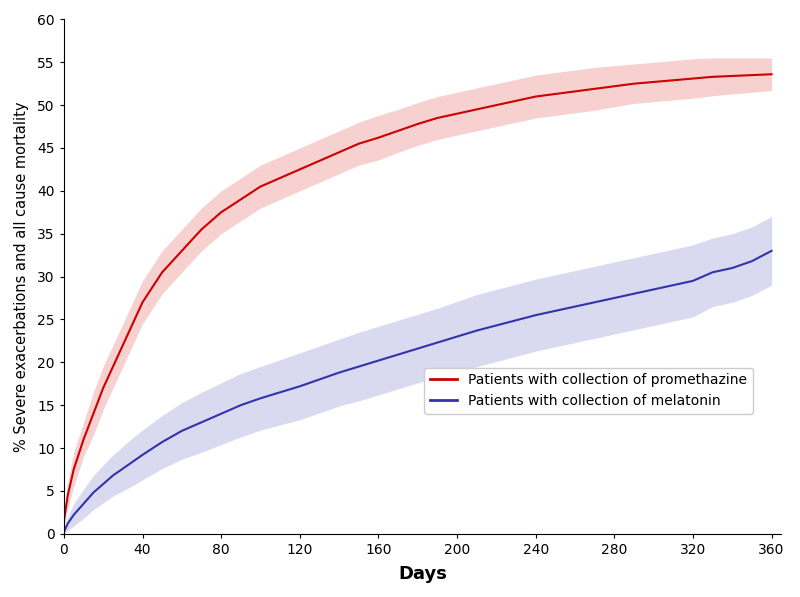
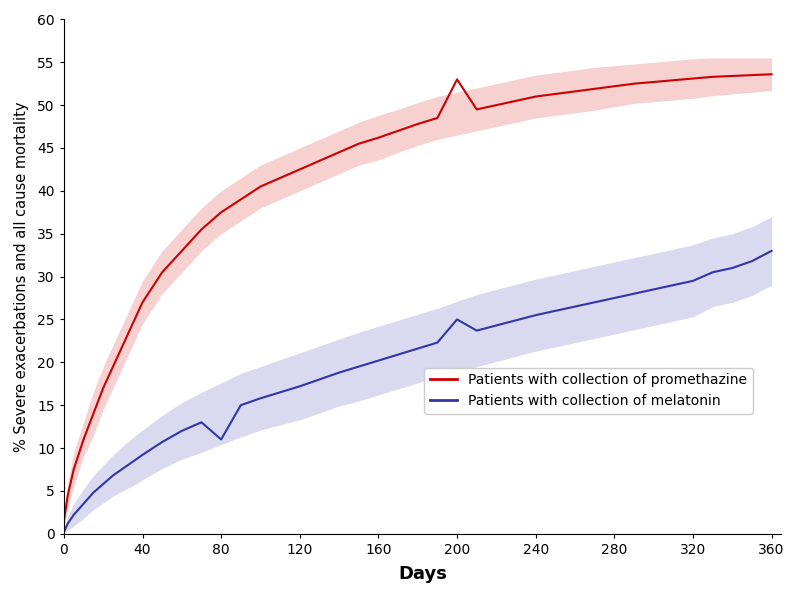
Patients with collection of melatonin/80: 14.0 -> 11.0
Patients with collection of promethazine/200: 49.0 -> 53.0
Patients with collection of melatonin/200: 23.0 -> 25.0
